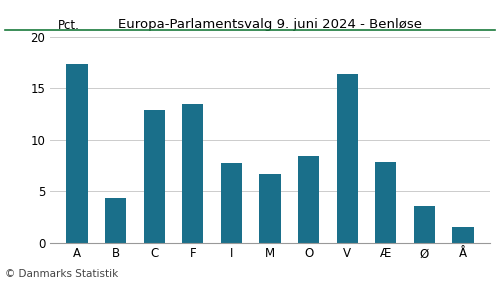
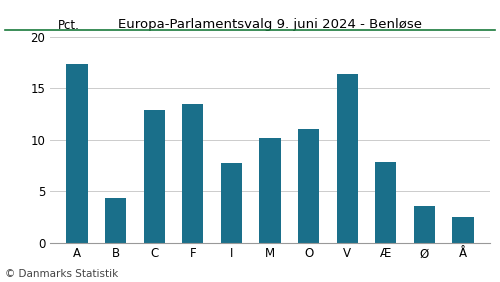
M: 6.7 -> 10.2
O: 8.4 -> 11.0
Å: 1.5 -> 2.5
